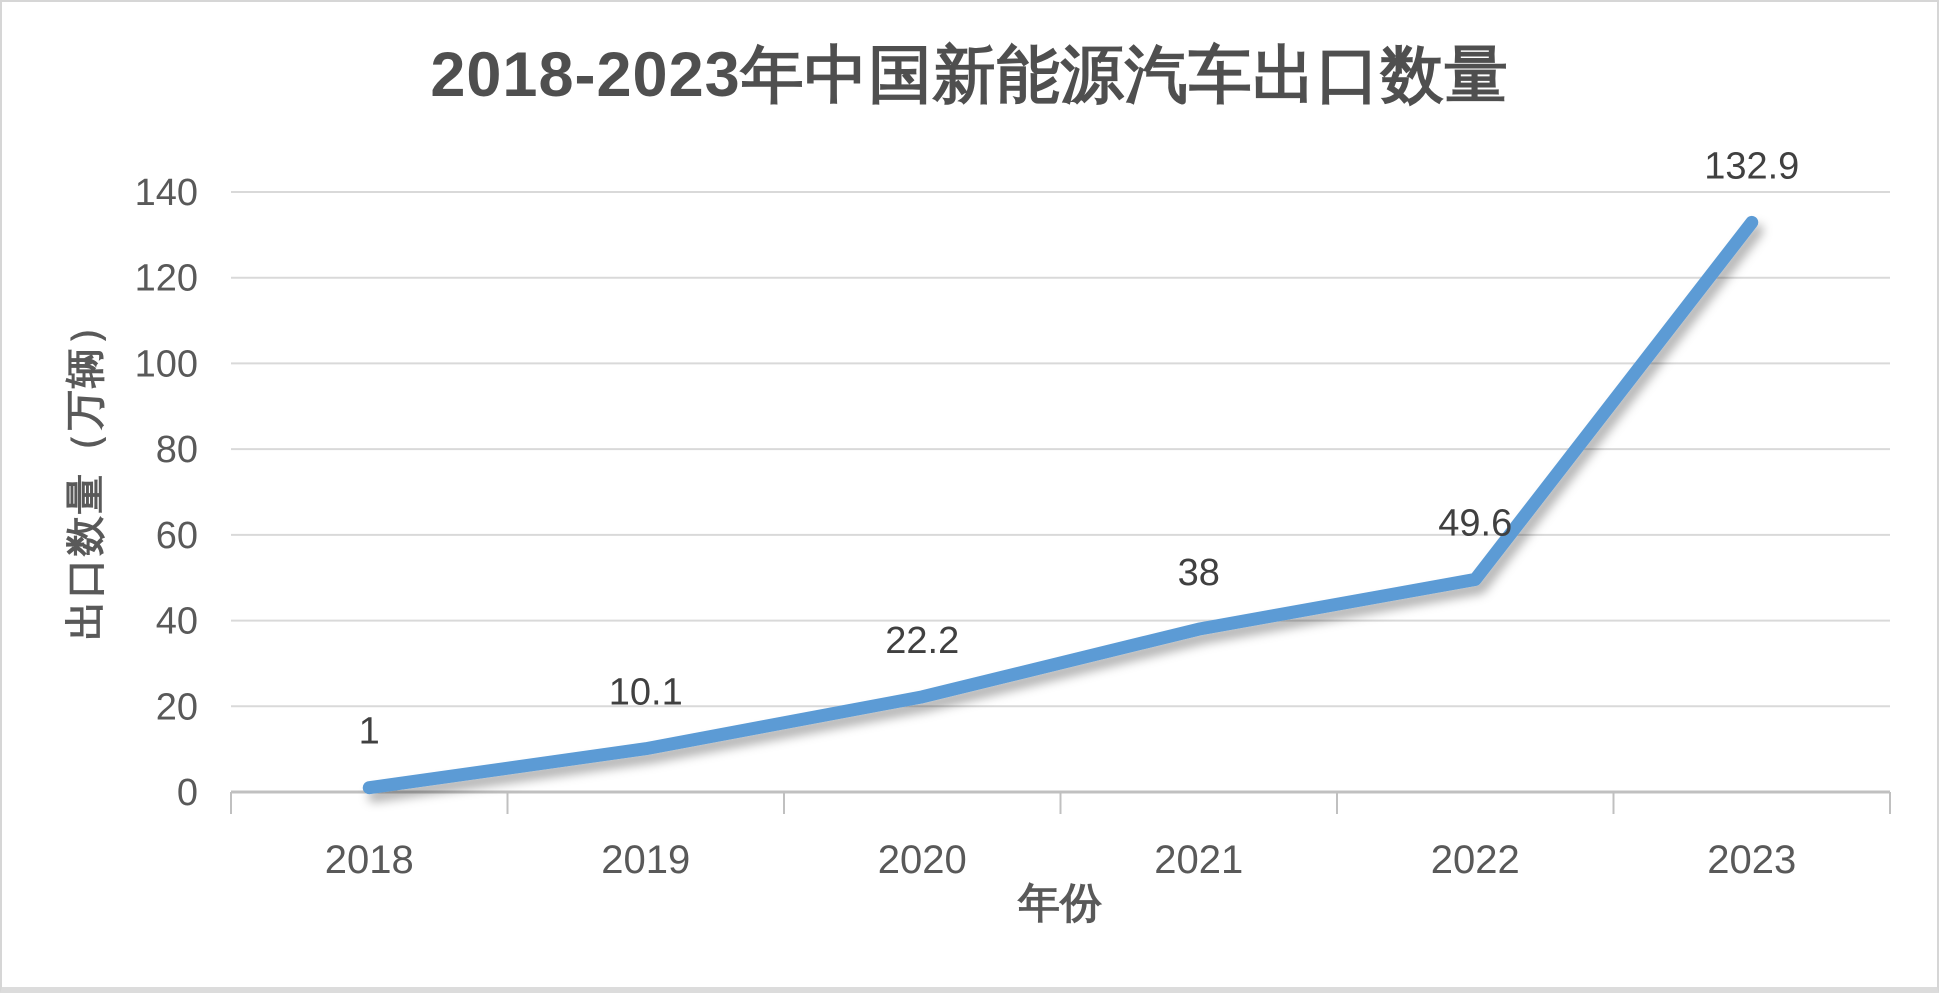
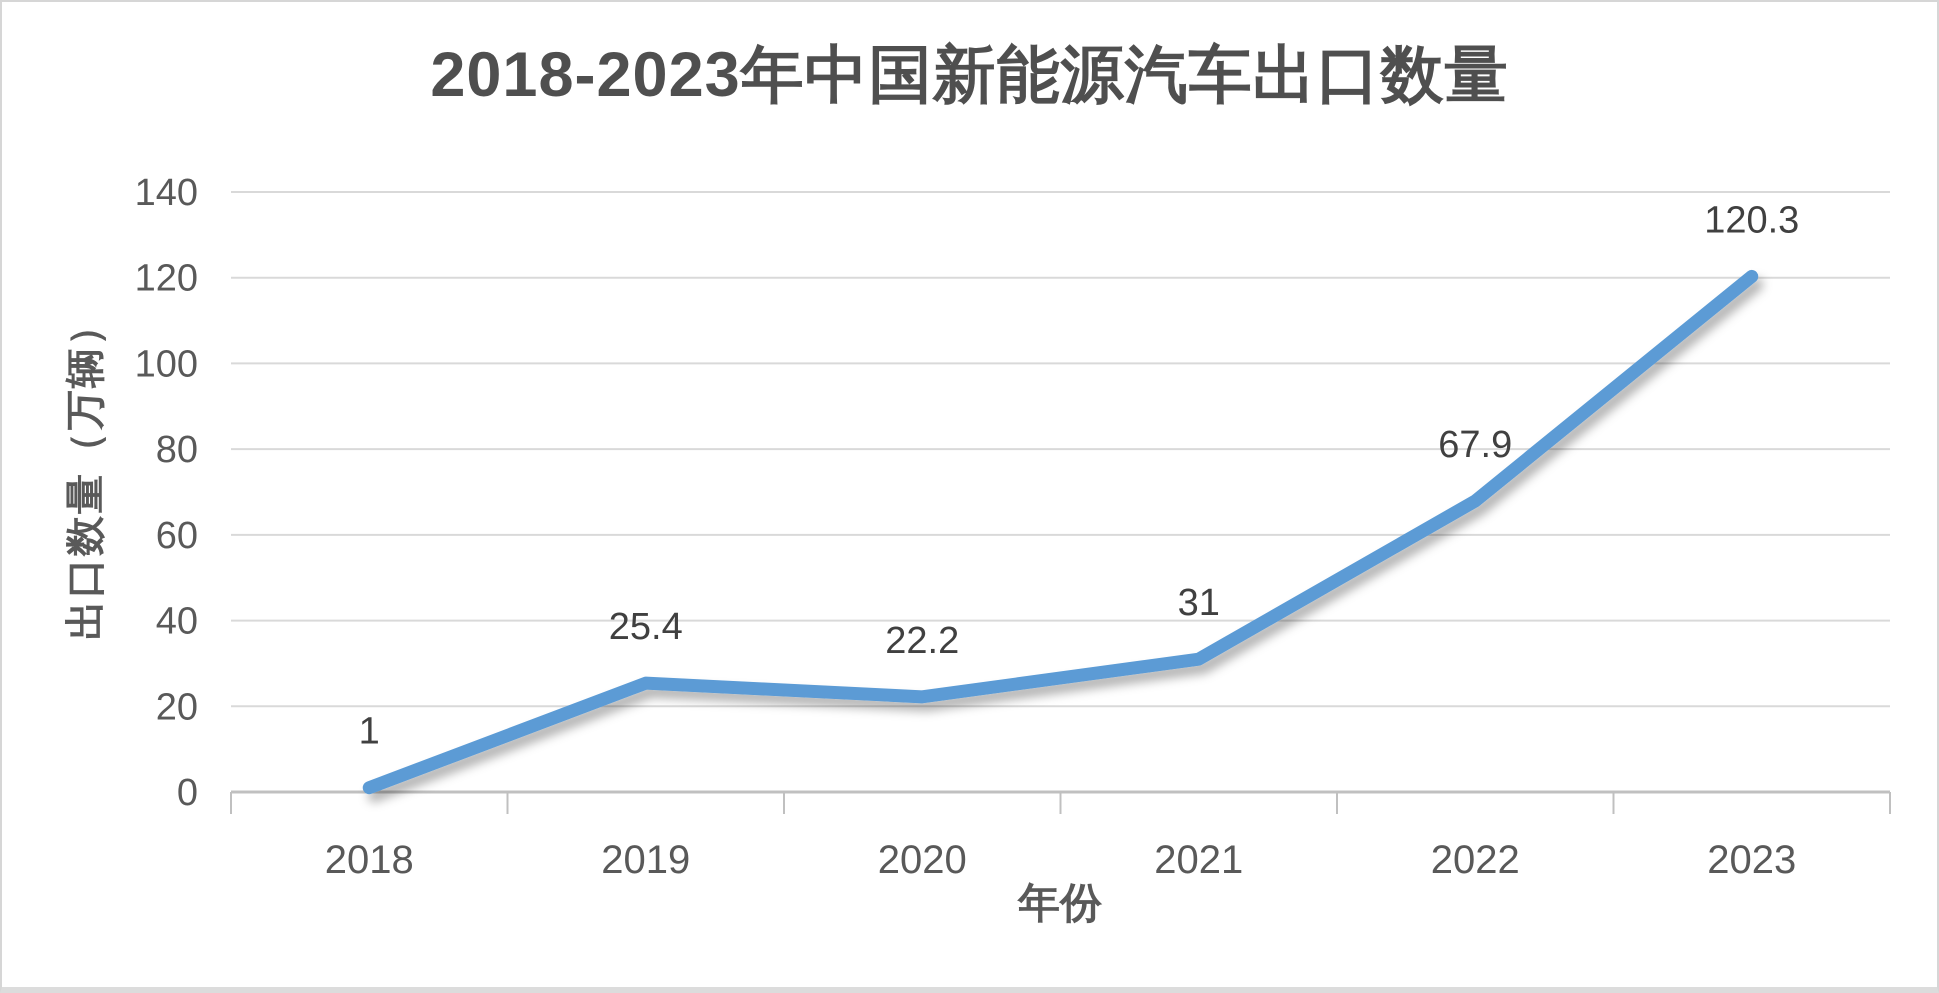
2019: 10.1 -> 25.4
2021: 38 -> 31
2022: 49.6 -> 67.9
2023: 132.9 -> 120.3
